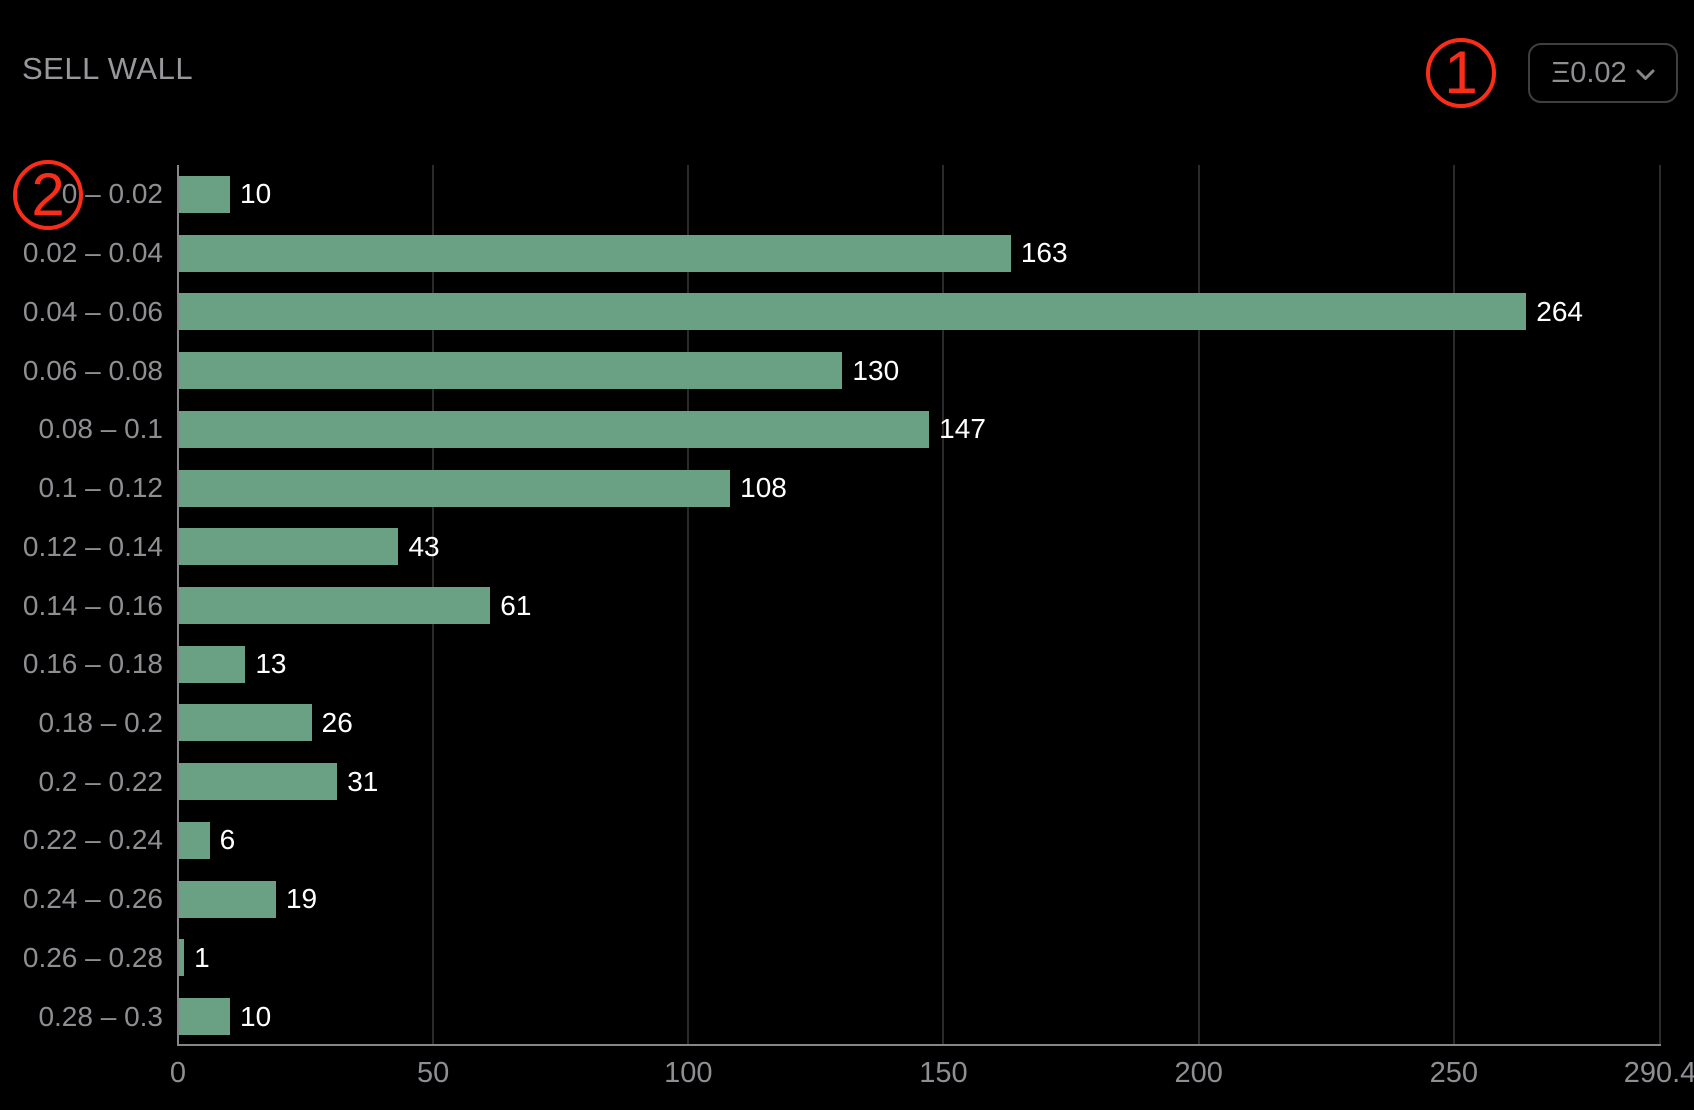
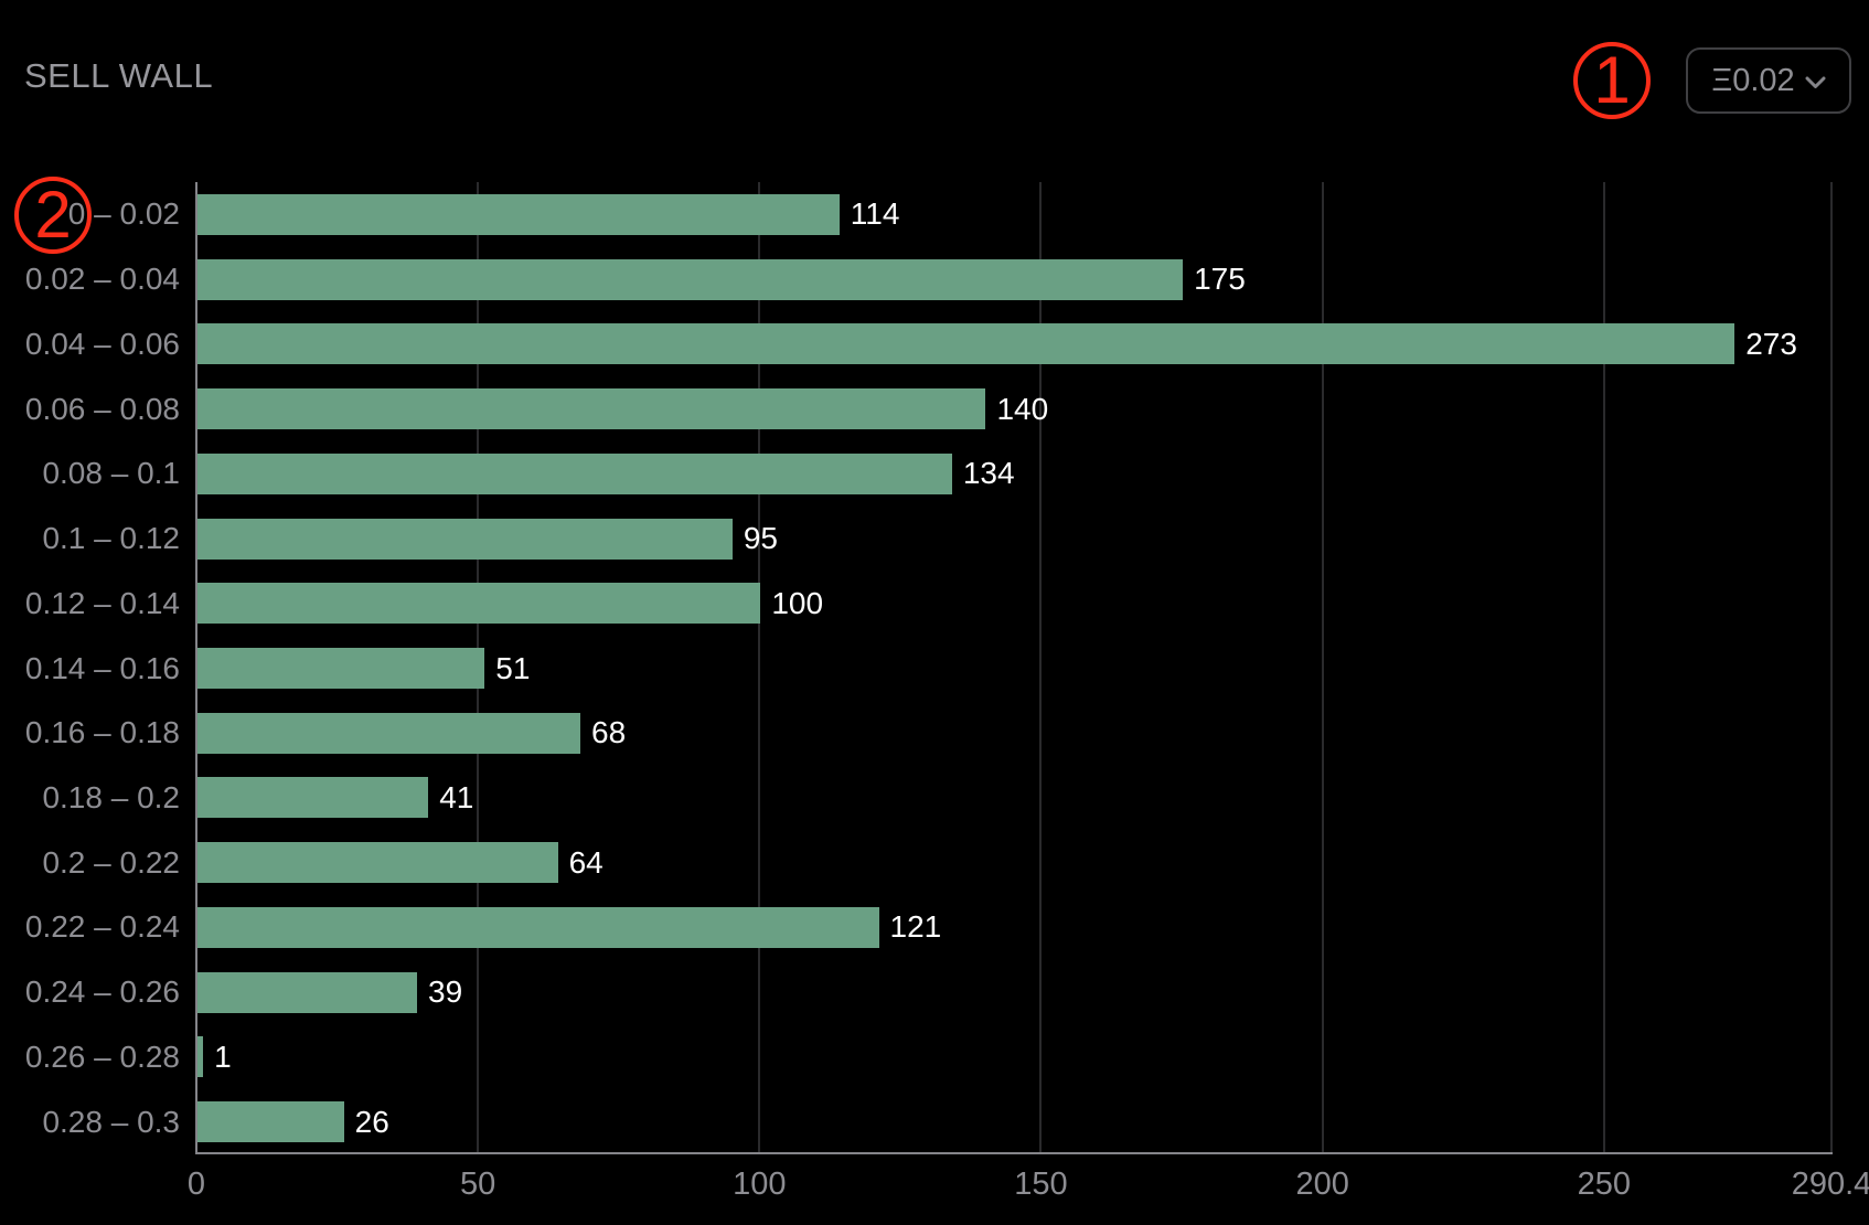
0 – 0.02: 10 -> 114
0.02 – 0.04: 163 -> 175
0.04 – 0.06: 264 -> 273
0.06 – 0.08: 130 -> 140
0.08 – 0.1: 147 -> 134
0.1 – 0.12: 108 -> 95
0.12 – 0.14: 43 -> 100
0.14 – 0.16: 61 -> 51
0.16 – 0.18: 13 -> 68
0.18 – 0.2: 26 -> 41
0.2 – 0.22: 31 -> 64
0.22 – 0.24: 6 -> 121
0.24 – 0.26: 19 -> 39
0.28 – 0.3: 10 -> 26
